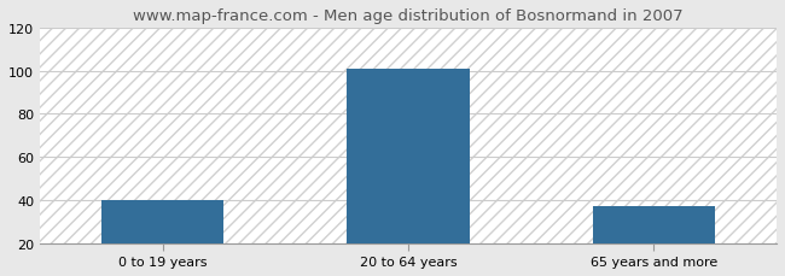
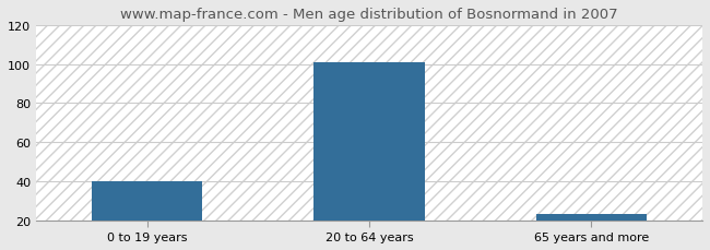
65 years and more: 37 -> 23
